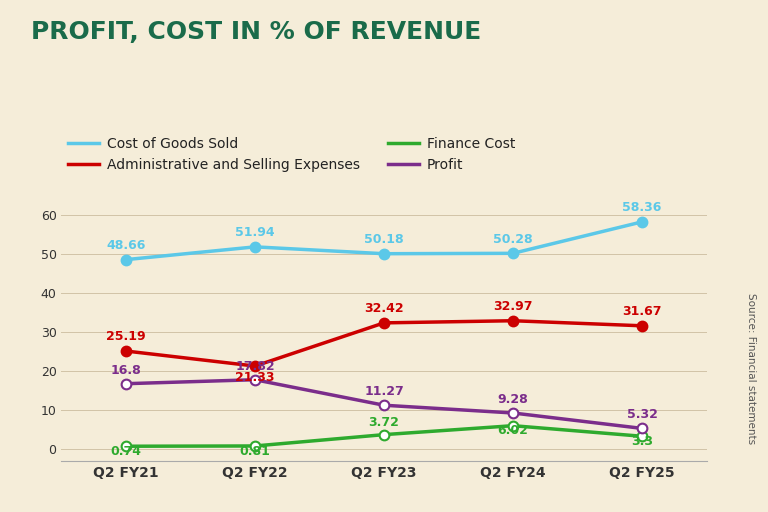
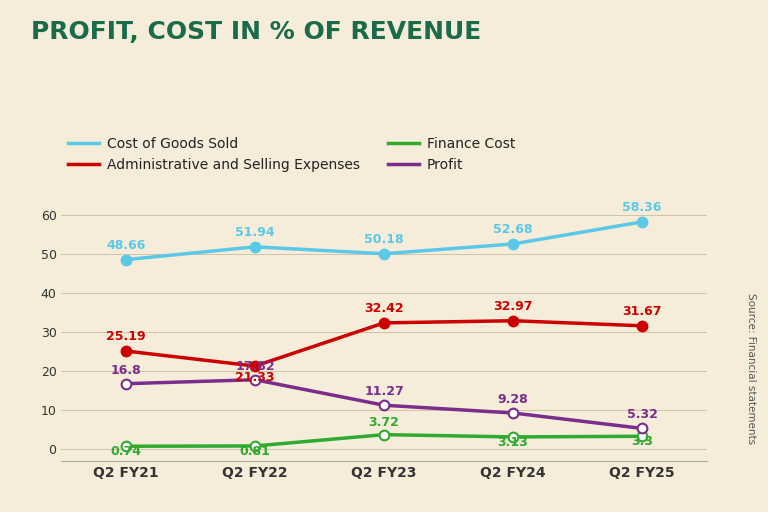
Cost of Goods Sold/Q2 FY24: 50.28 -> 52.68
Finance Cost/Q2 FY24: 6.02 -> 3.13
